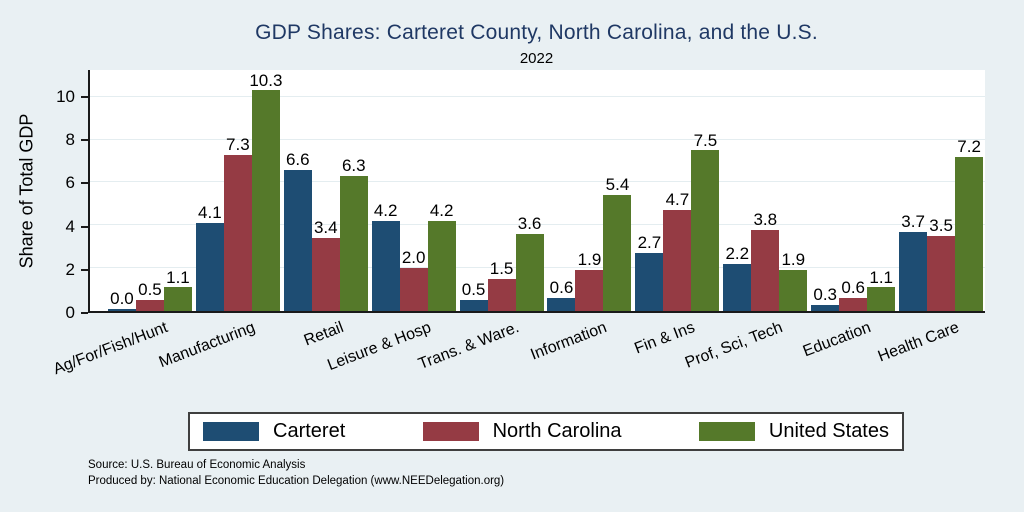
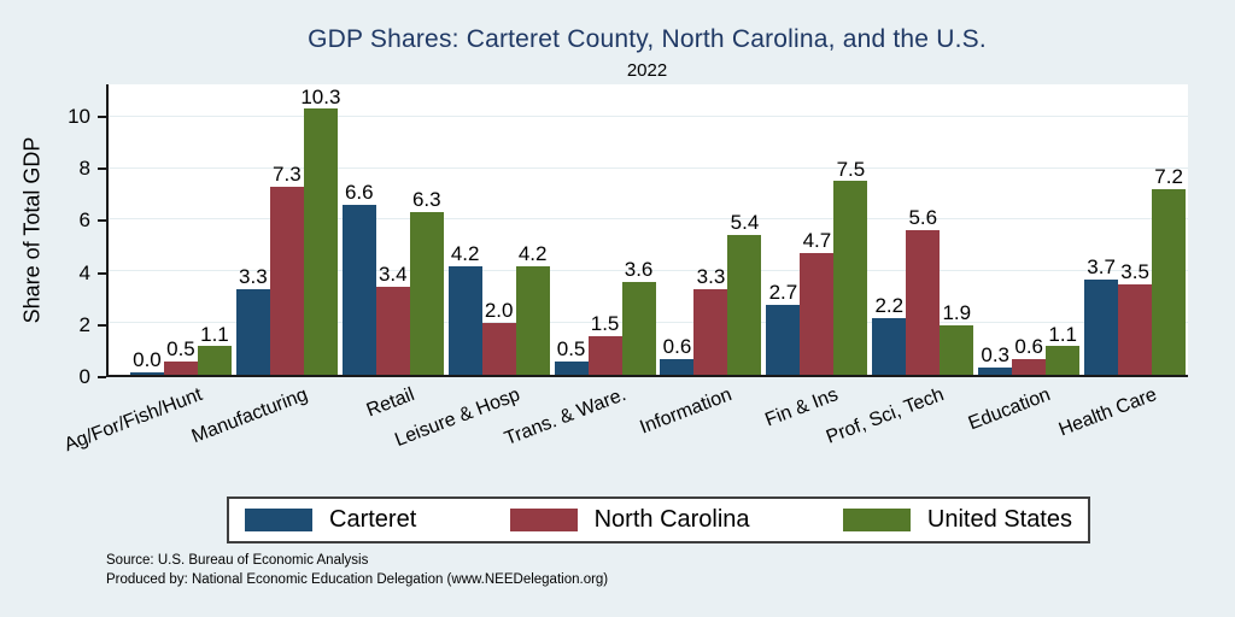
Carteret/Manufacturing: 4.1 -> 3.3
North Carolina/Information: 1.9 -> 3.3
North Carolina/Prof, Sci, Tech: 3.8 -> 5.6
